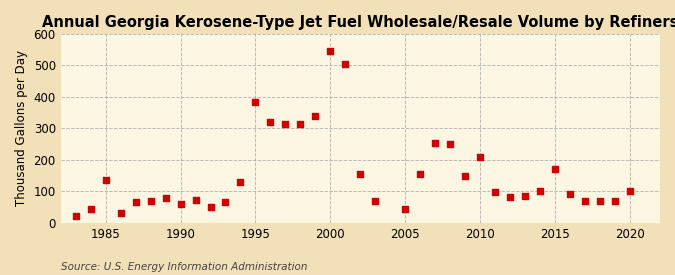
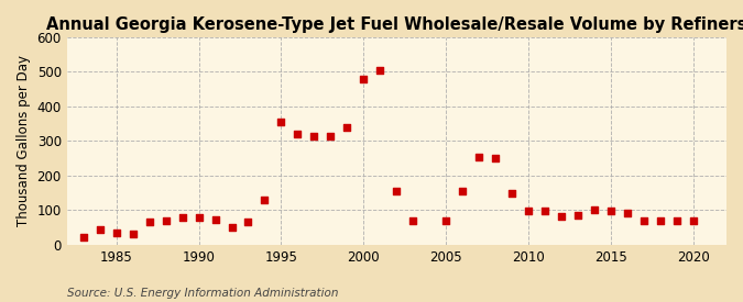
1985: 135 -> 35
1990: 60 -> 80
1995: 385 -> 355
2000: 545 -> 480
2005: 45 -> 70
2010: 210 -> 97
2015: 170 -> 97
2020: 100 -> 70
